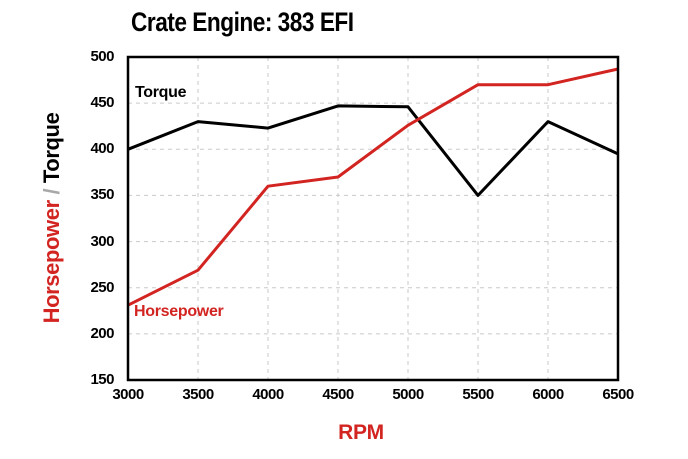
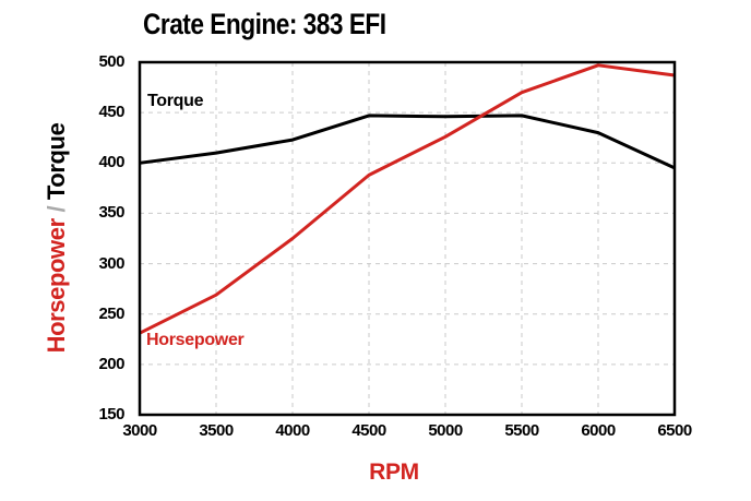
Torque/3500: 430 -> 410
Horsepower/4000: 360 -> 320
Horsepower/4500: 370 -> 390
Torque/5500: 350 -> 450
Horsepower/6000: 470 -> 500
